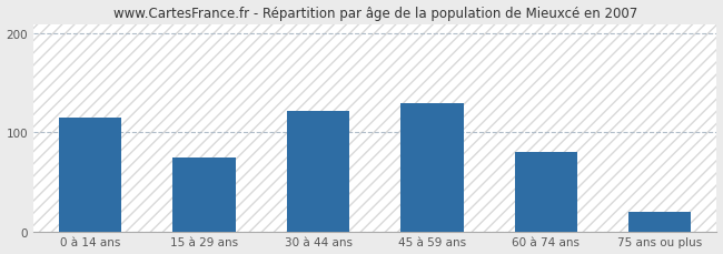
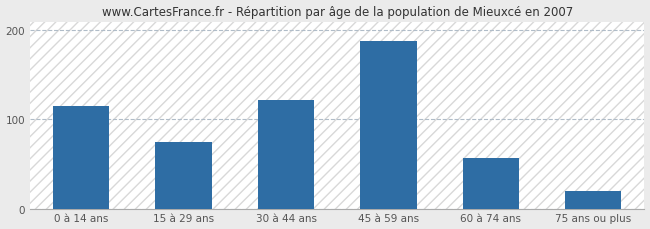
45 à 59 ans: 130 -> 188
60 à 74 ans: 80 -> 57
